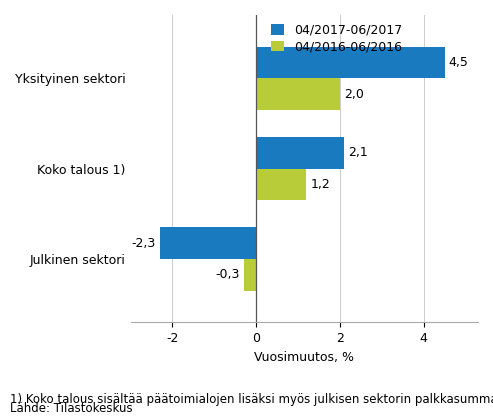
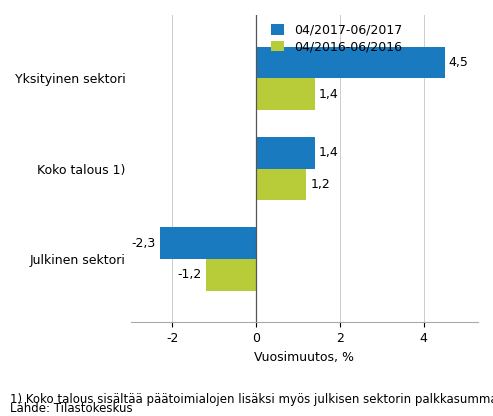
04/2016-06/2016/Yksityinen sektori: 2,0 -> 1,4
04/2017-06/2017/Koko talous 1): 2,1 -> 1,4
04/2016-06/2016/Julkinen sektori: -0,3 -> -1,2
